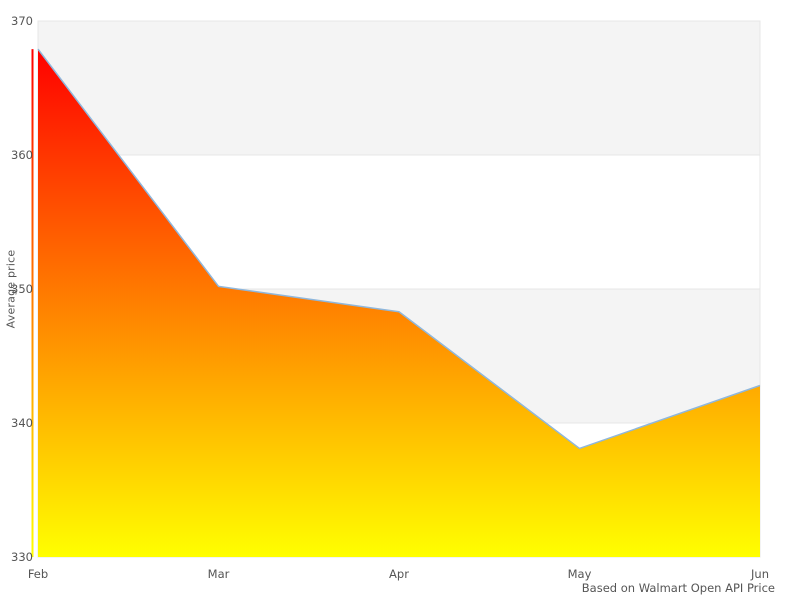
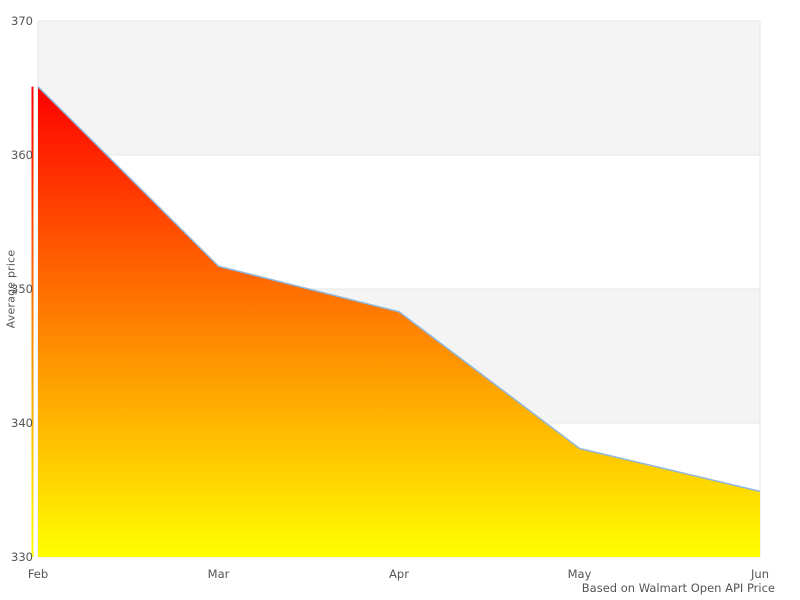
Feb: 367.9 -> 365.1
Mar: 350.2 -> 351.7
Jun: 342.8 -> 334.9
